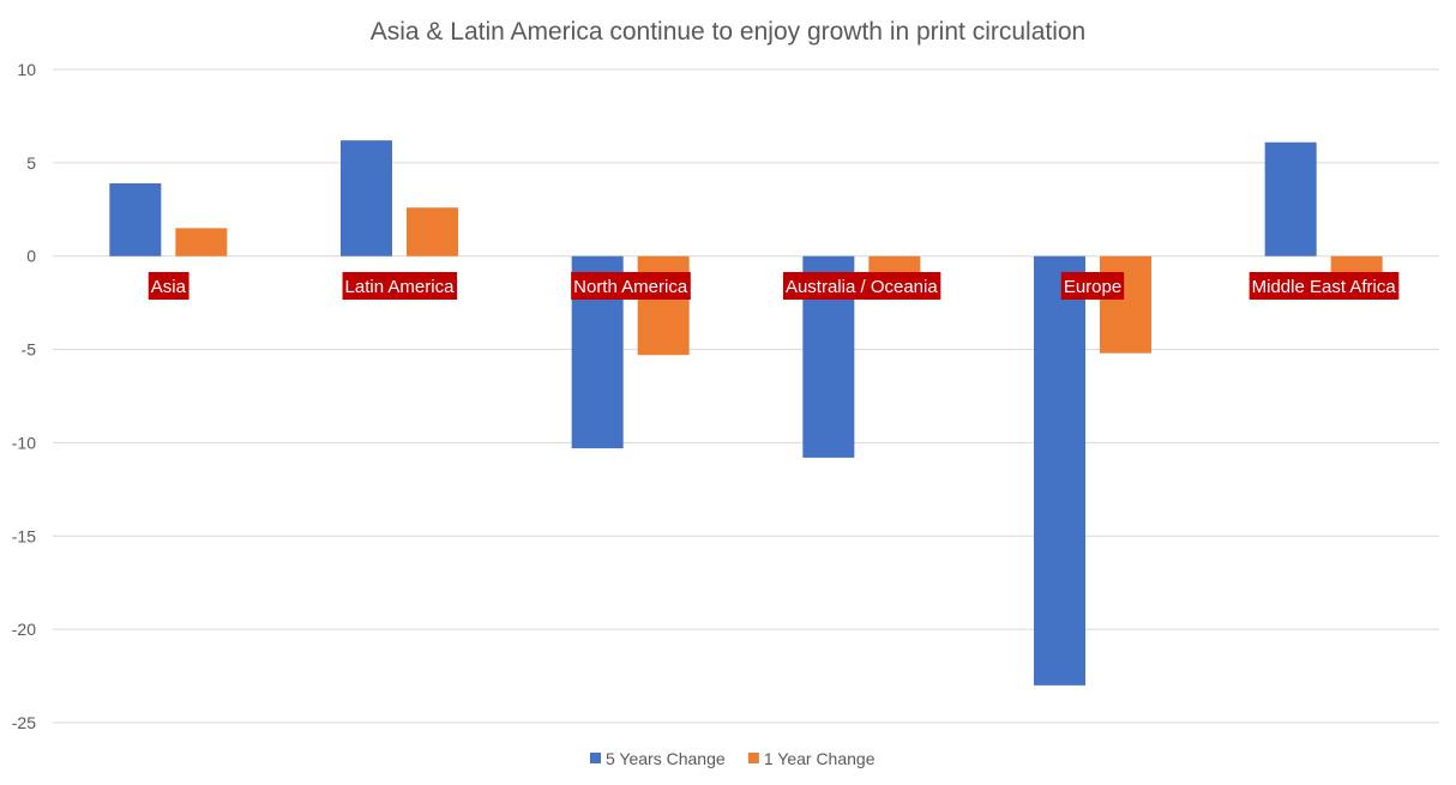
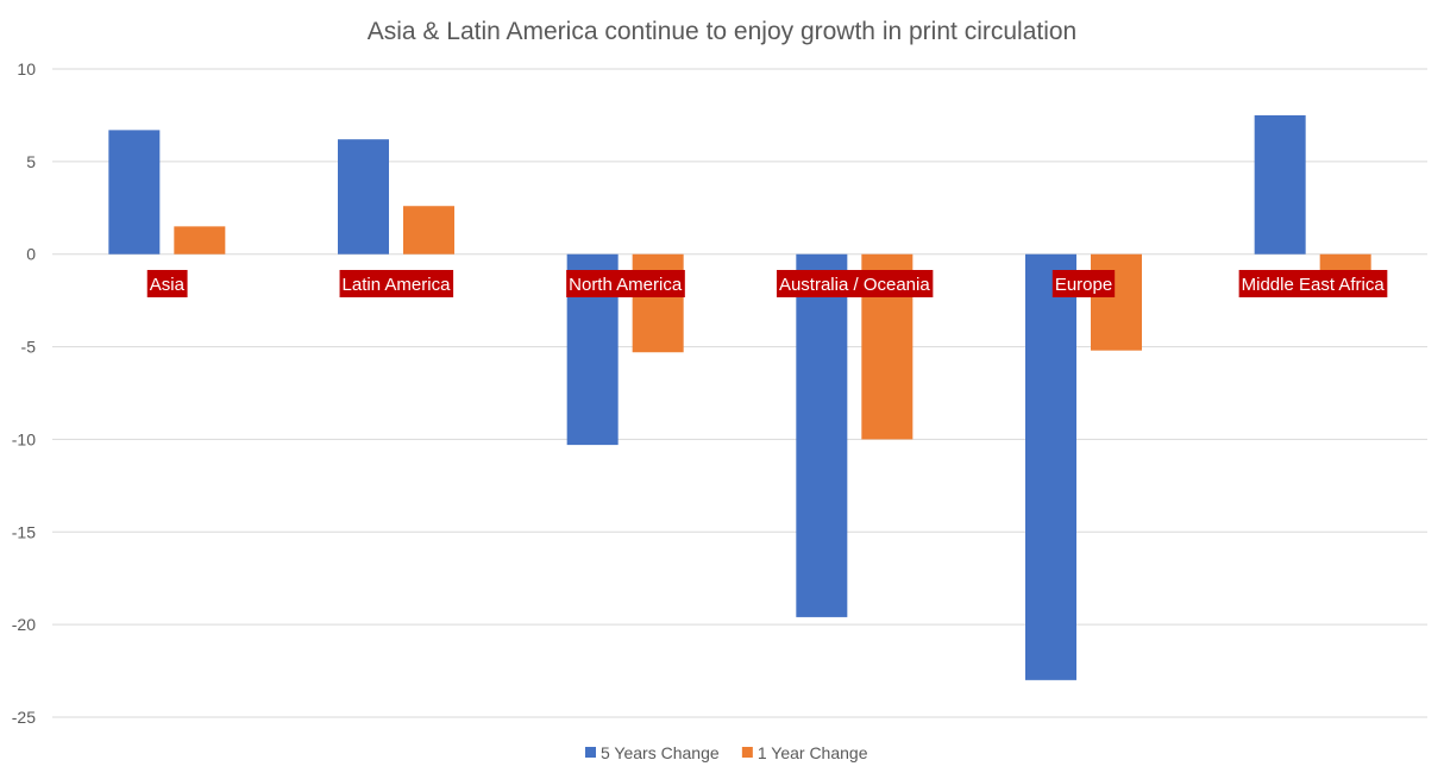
5 Years Change/Asia: 3.9 -> 6.7
5 Years Change/Australia / Oceania: -10.8 -> -19.6
1 Year Change/Australia / Oceania: -2.0 -> -10.0
5 Years Change/Middle East Africa: 6.1 -> 7.5
